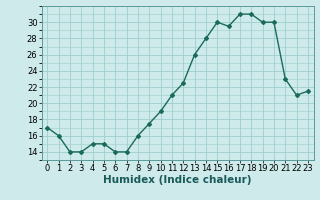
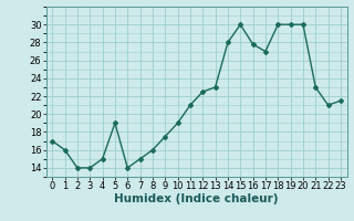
5: 15.0 -> 19.0
7: 14.0 -> 15.0
13: 26.0 -> 23.0
16: 29.5 -> 27.8
17: 31.0 -> 27.0
18: 31.0 -> 30.0
